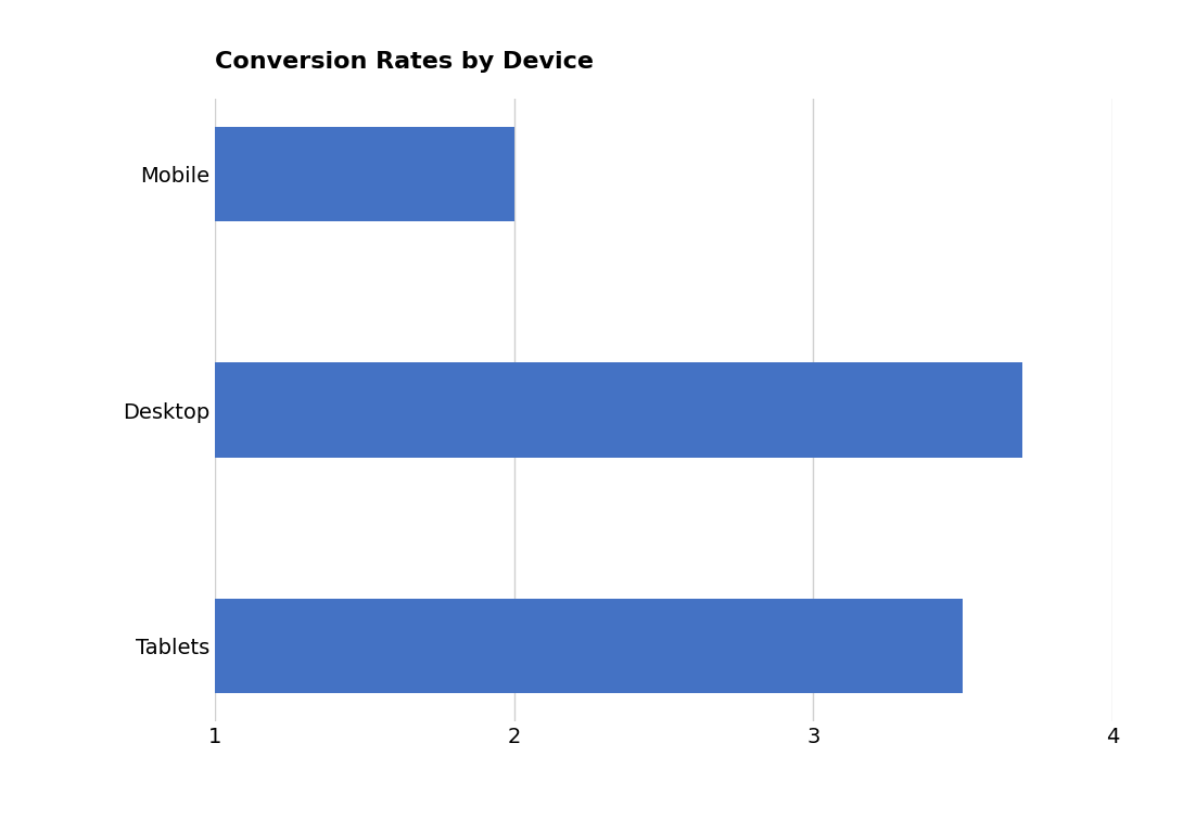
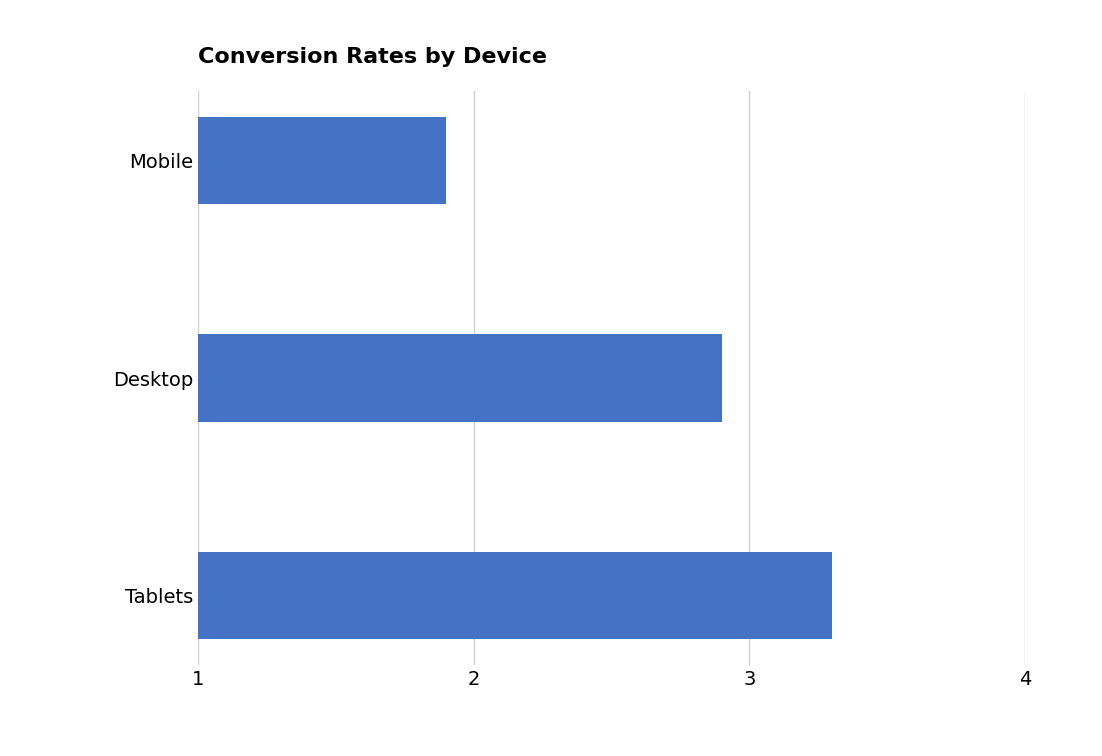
Mobile: 2.0 -> 1.9
Desktop: 3.7 -> 2.9
Tablets: 3.5 -> 3.3
